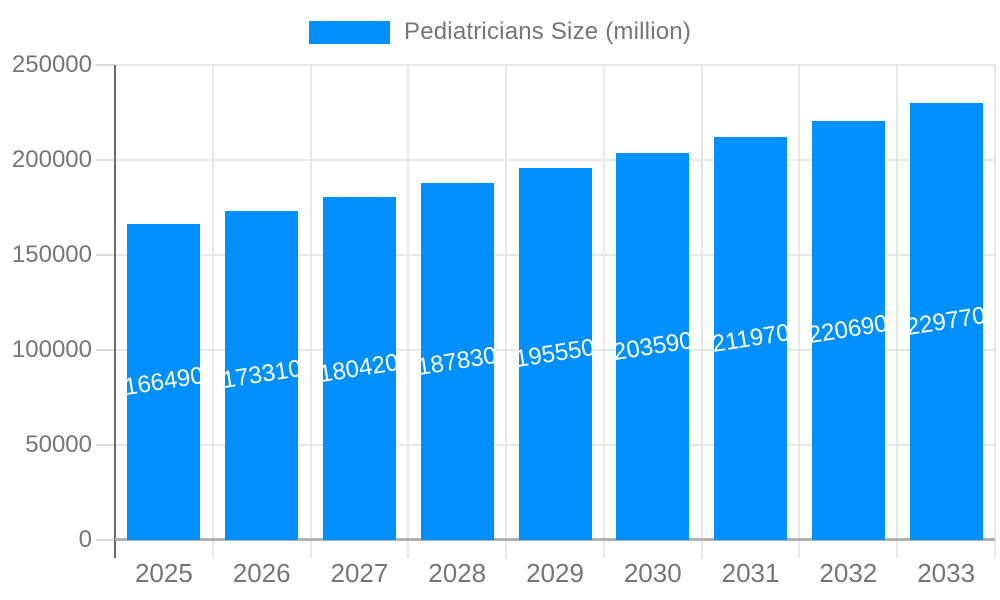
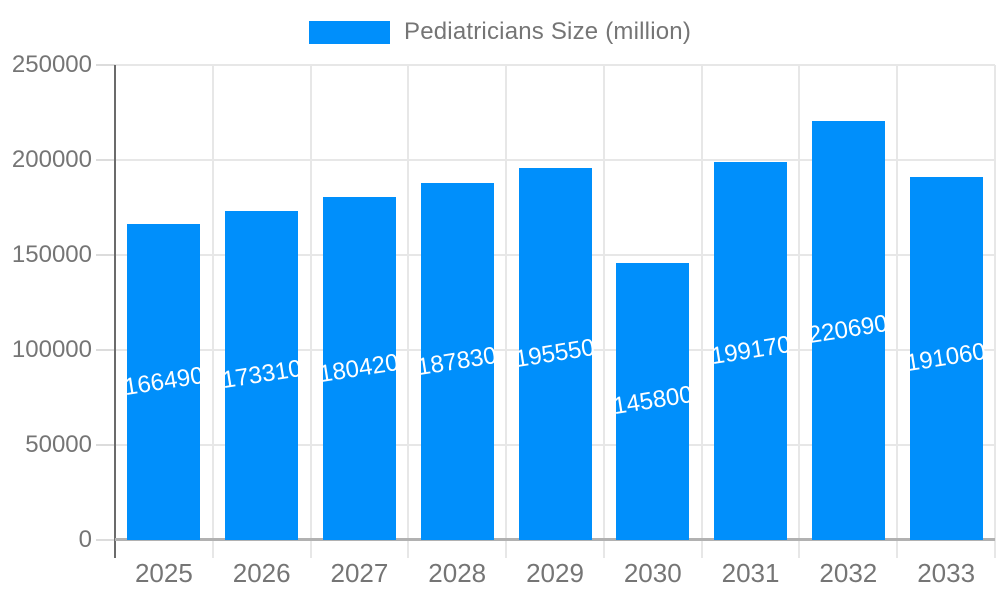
2030: 203590 -> 145800
2031: 211970 -> 199170
2033: 229770 -> 191060
